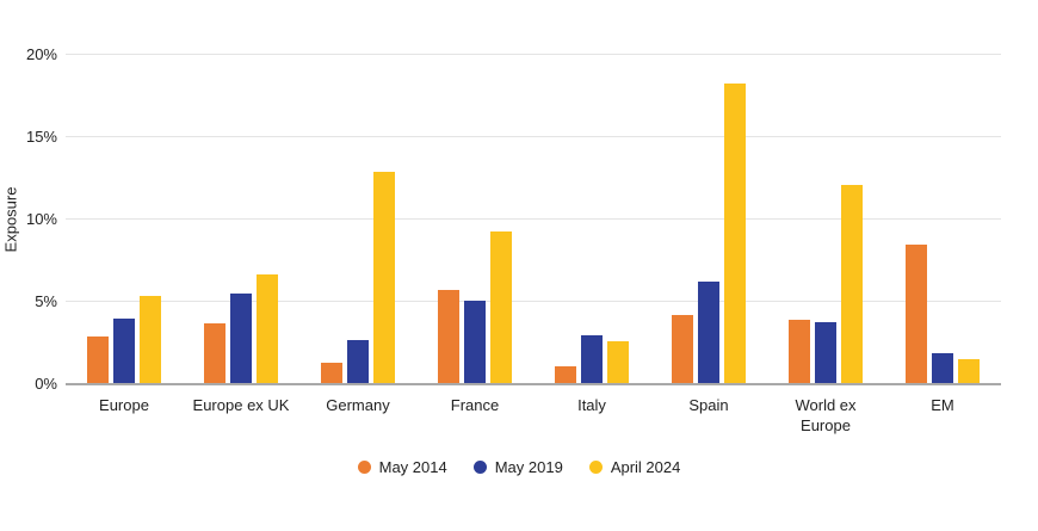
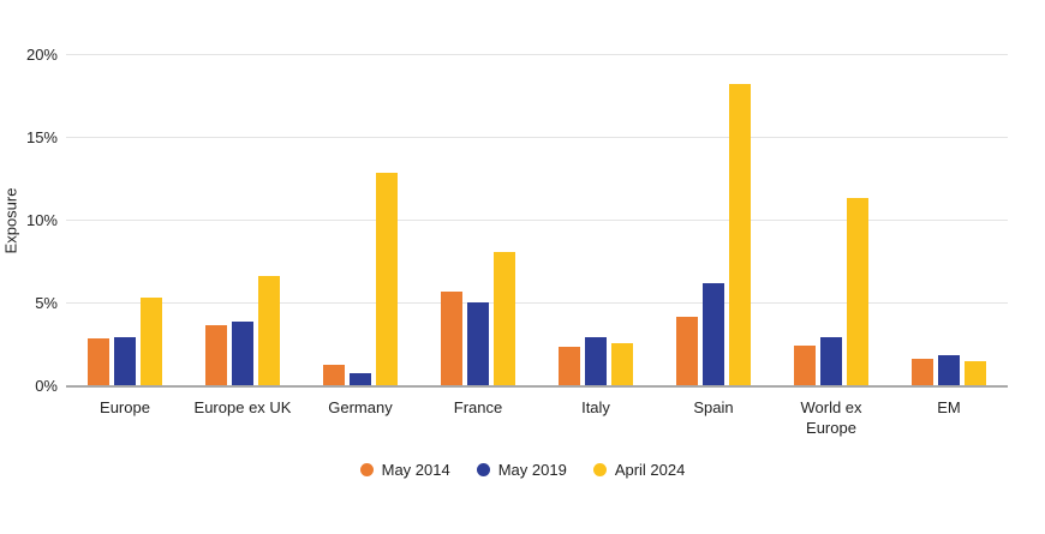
May 2019/Europe: 4.0% -> 3.0%
May 2019/Europe ex UK: 5.5% -> 3.9%
May 2019/Germany: 2.7% -> 0.8%
April 2024/France: 9.3% -> 8.1%
May 2014/Italy: 1.1% -> 2.4%
May 2014/World ex Europe: 3.9% -> 2.5%
May 2019/World ex Europe: 3.8% -> 3.0%
April 2024/World ex Europe: 12.1% -> 11.4%
May 2014/EM: 8.5% -> 1.7%
